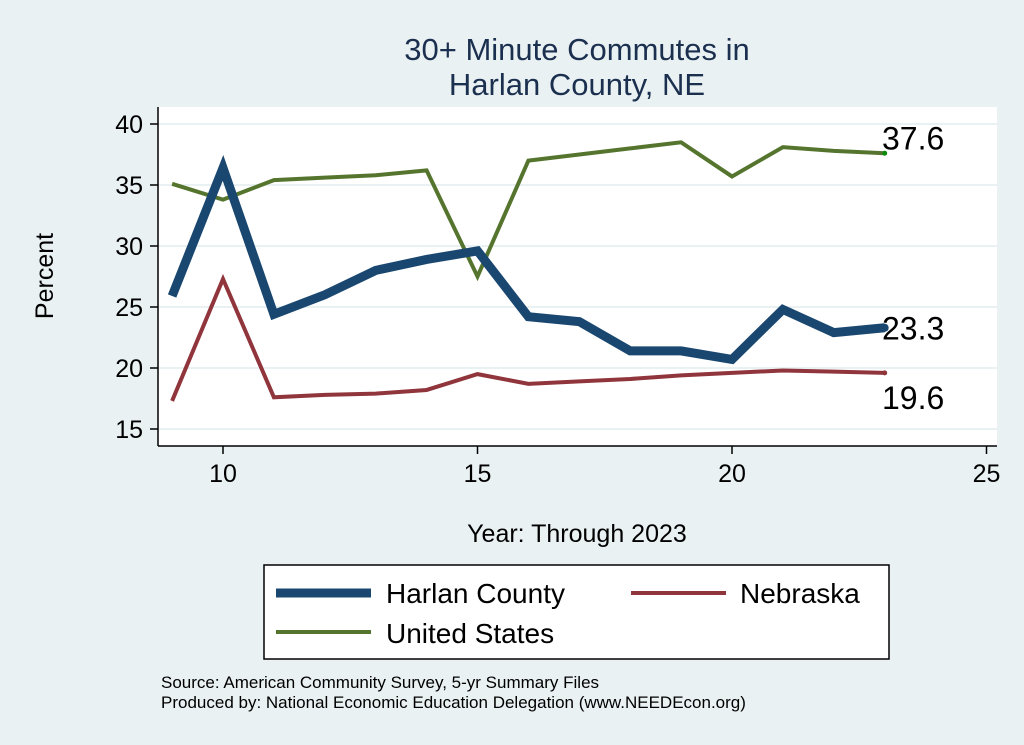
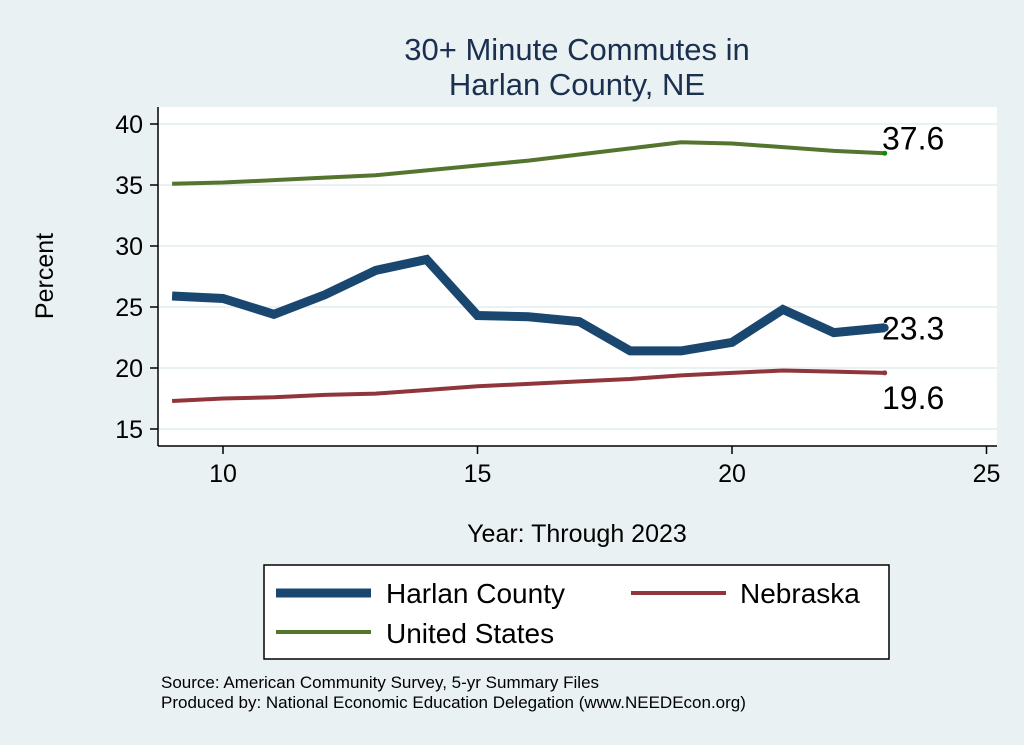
Harlan County/10: 36.4 -> 25.7
Nebraska/10: 27.3 -> 17.5
United States/10: 33.8 -> 35.2
Harlan County/15: 29.6 -> 24.3
Nebraska/15: 19.5 -> 18.5
United States/15: 27.5 -> 36.6
Harlan County/20: 20.7 -> 22.1
United States/20: 35.7 -> 38.4
